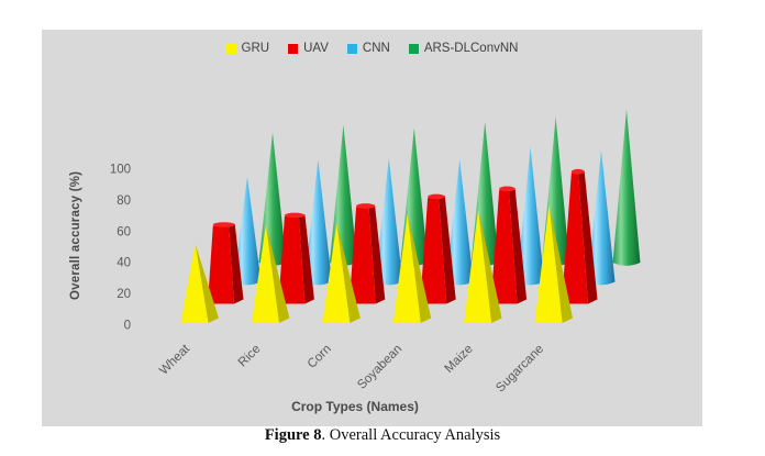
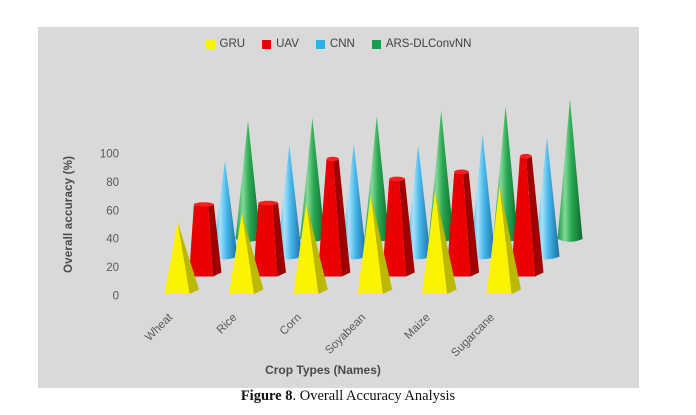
GRU/Rice: 63 -> 57
UAV/Rice: 56 -> 51
ARS-DLConvNN/Rice: 90 -> 87
UAV/Corn: 62 -> 82
